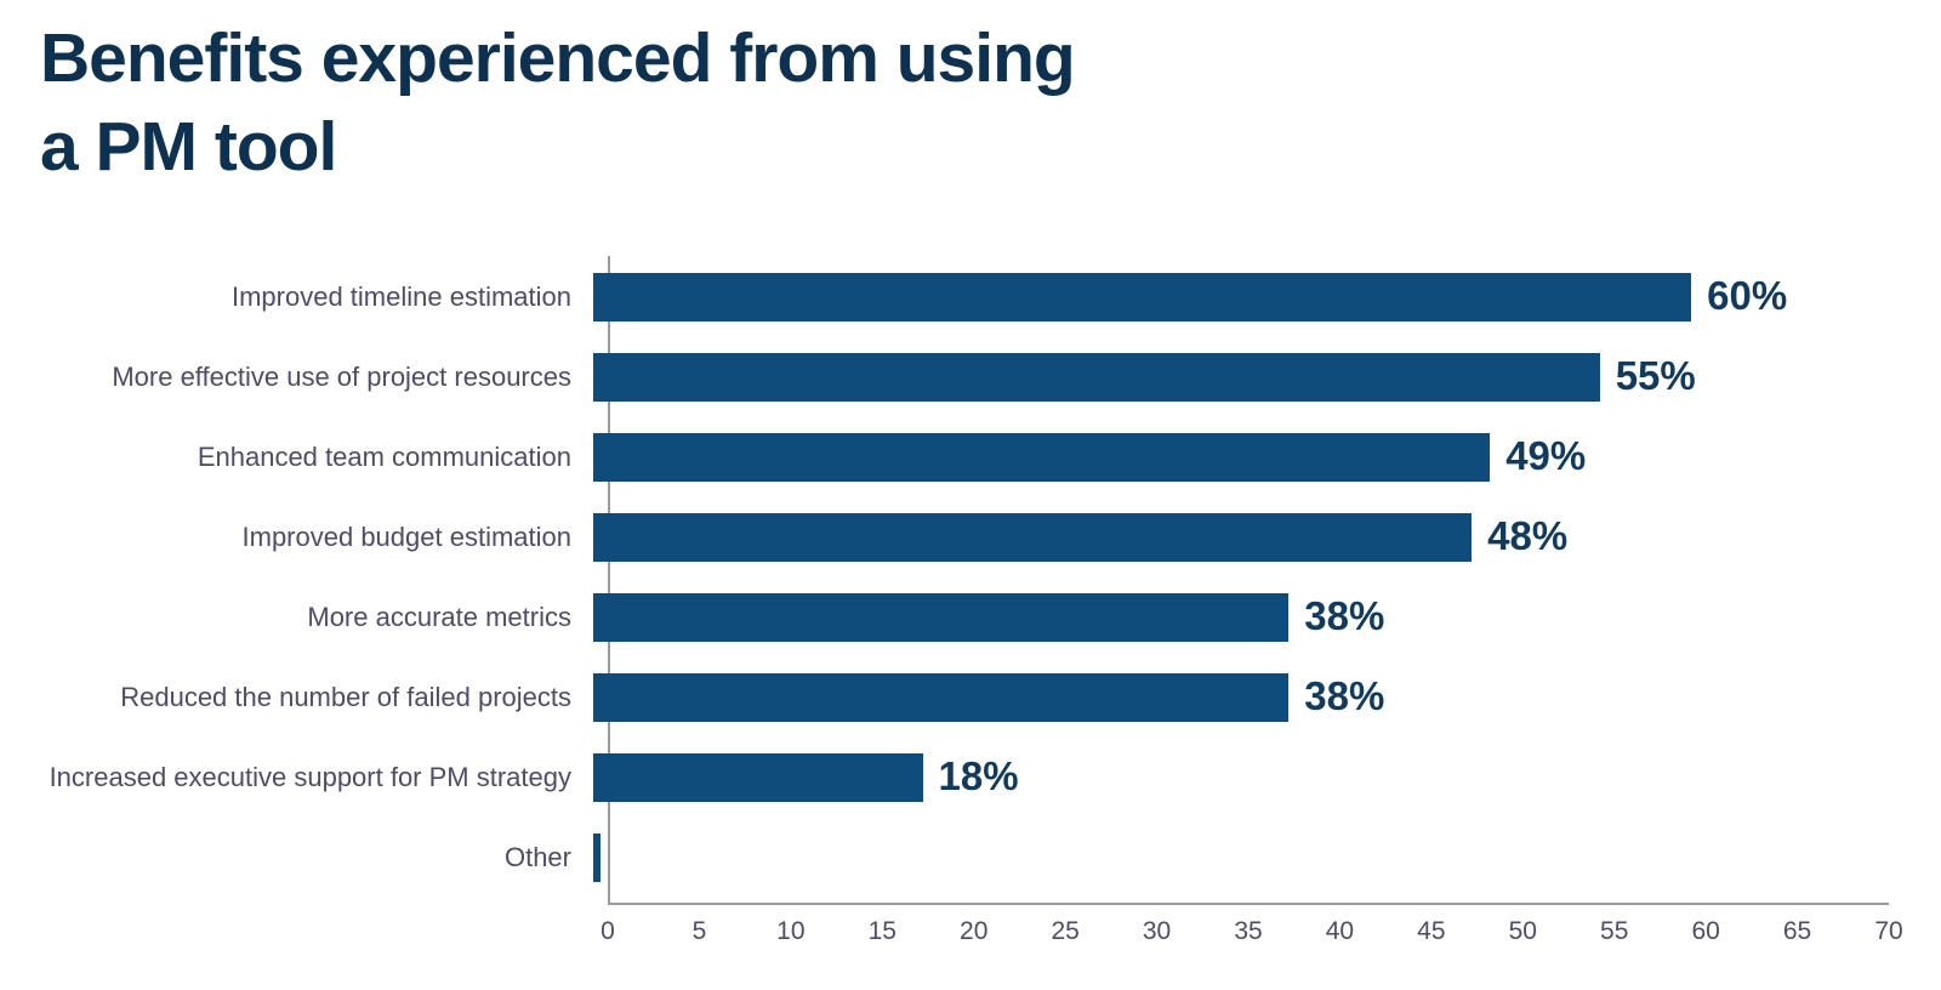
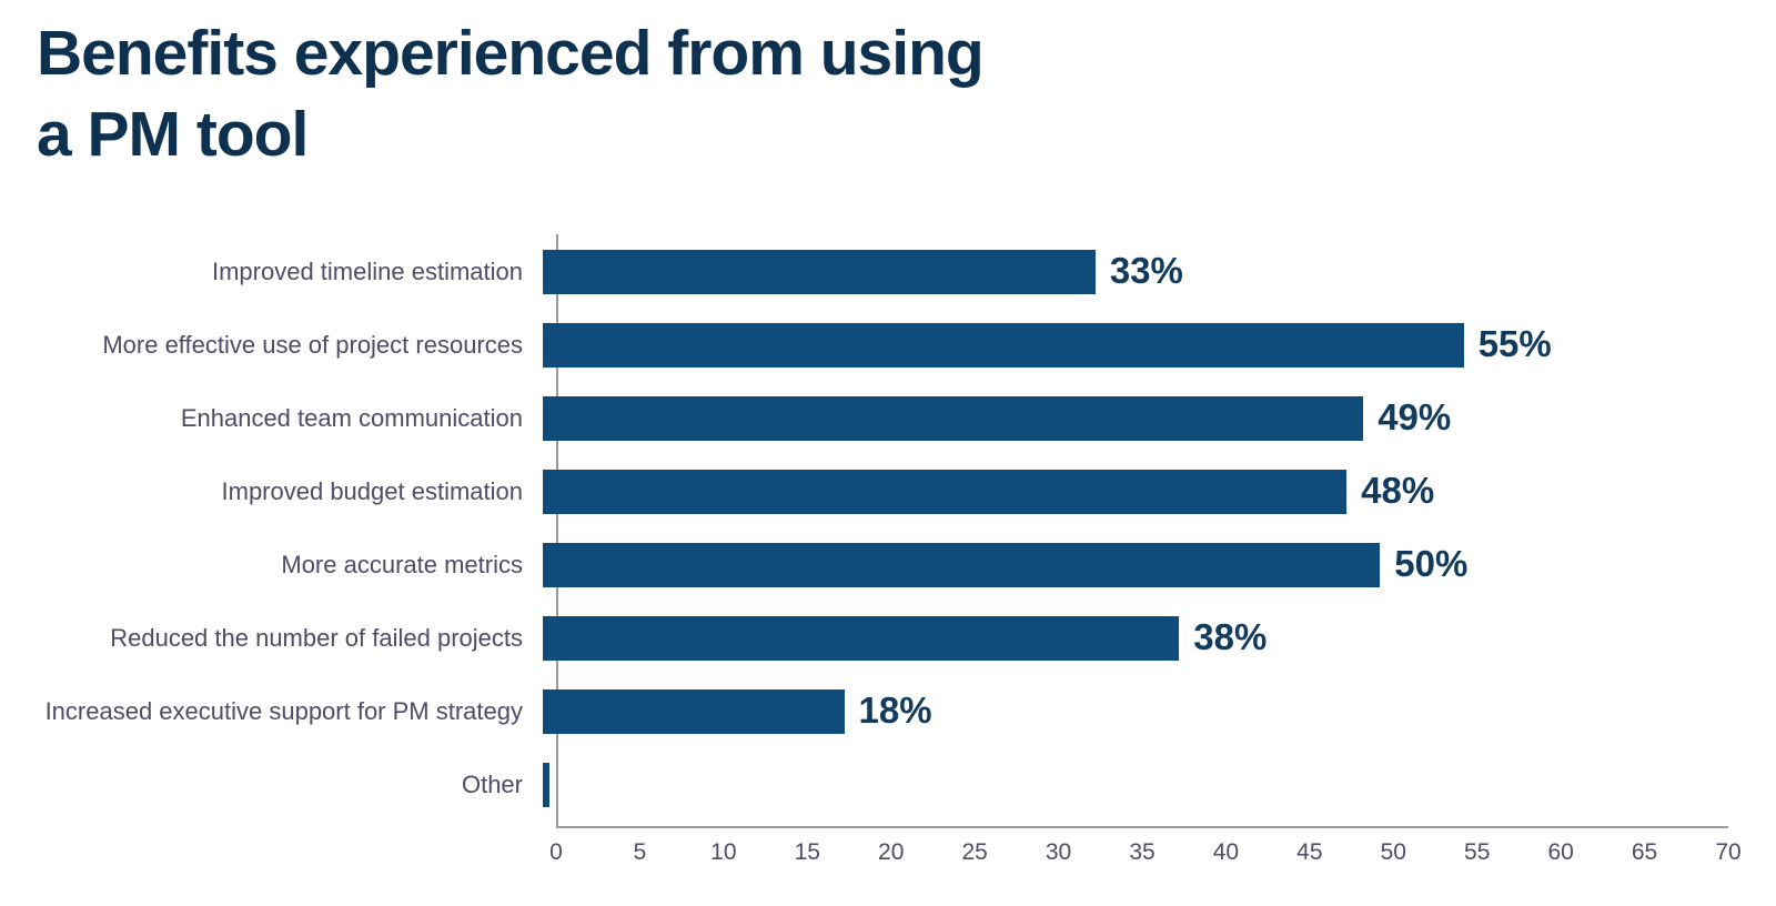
Improved timeline estimation: 60% -> 33%
More accurate metrics: 38% -> 50%
